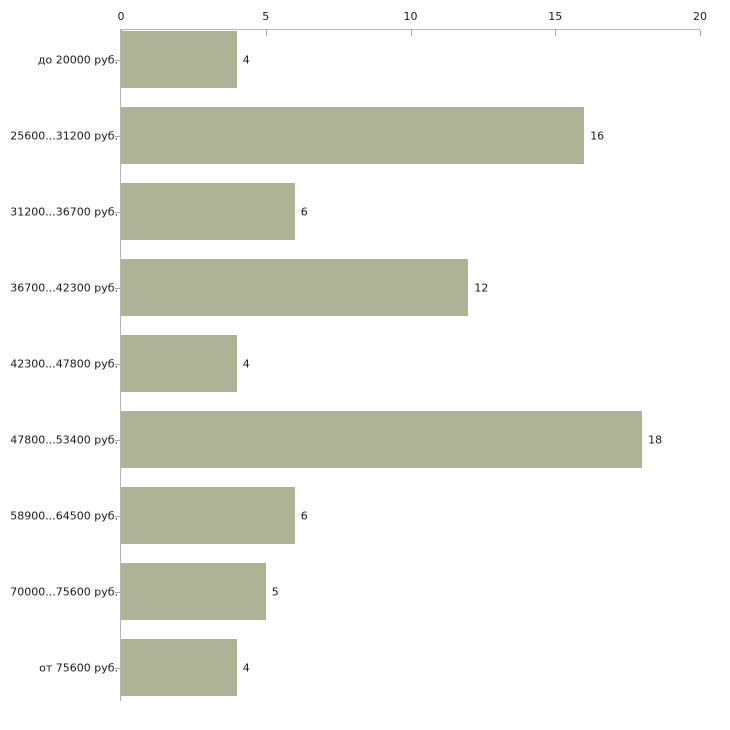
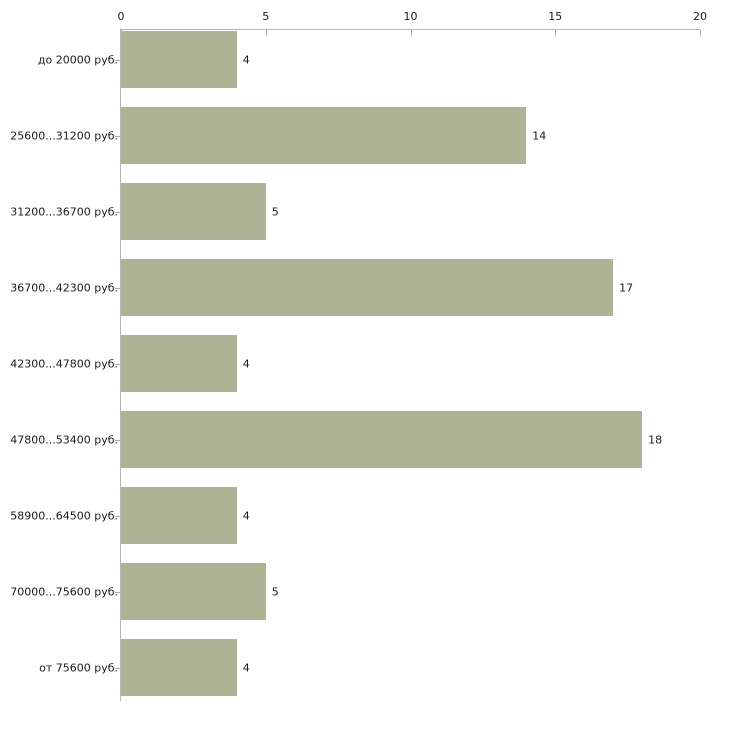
25600...31200 руб.: 16 -> 14
31200...36700 руб.: 6 -> 5
36700...42300 руб.: 12 -> 17
58900...64500 руб.: 6 -> 4
